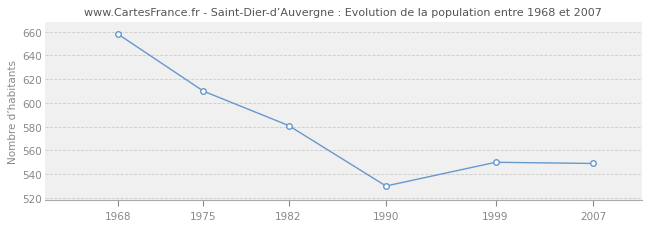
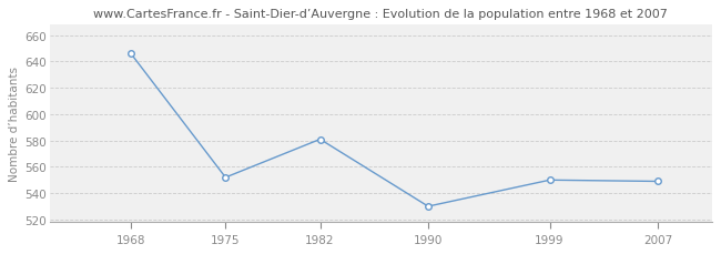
1968: 658 -> 646
1975: 610 -> 552
